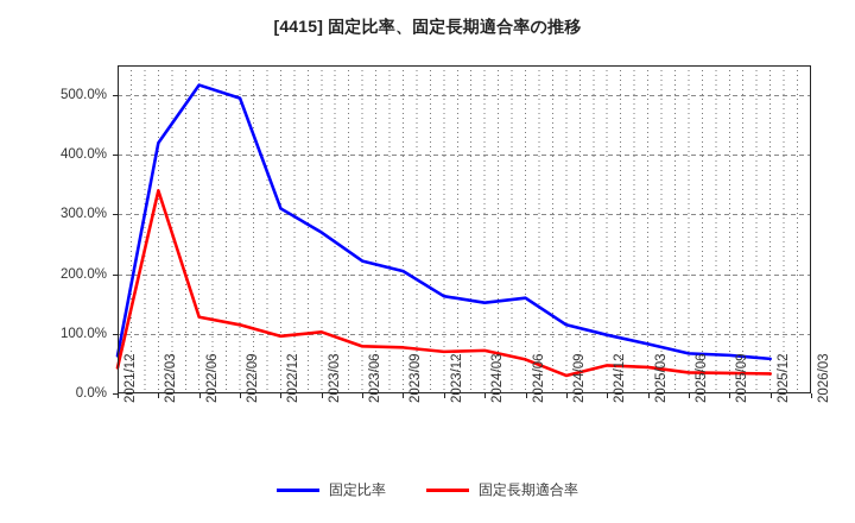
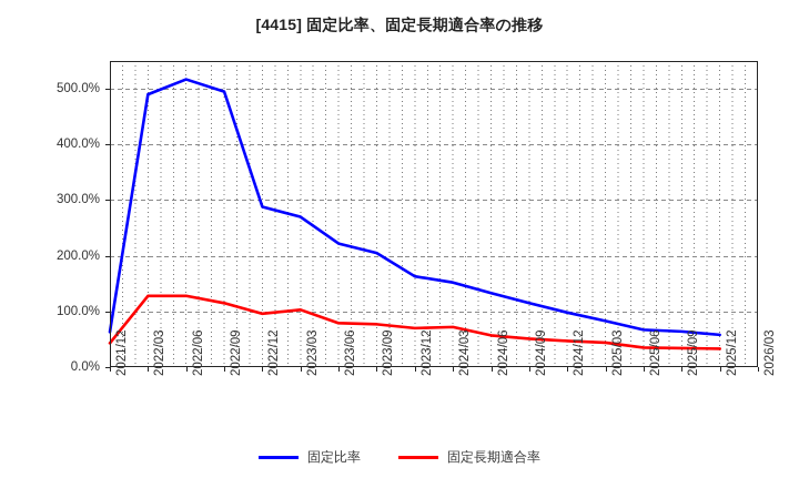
固定比率/2022/03: 420% -> 490%
固定長期適合率/2022/03: 340% -> 130%
固定比率/2022/12: 310% -> 290%
固定比率/2024/06: 160% -> 130%
固定長期適合率/2024/09: 30% -> 50%
